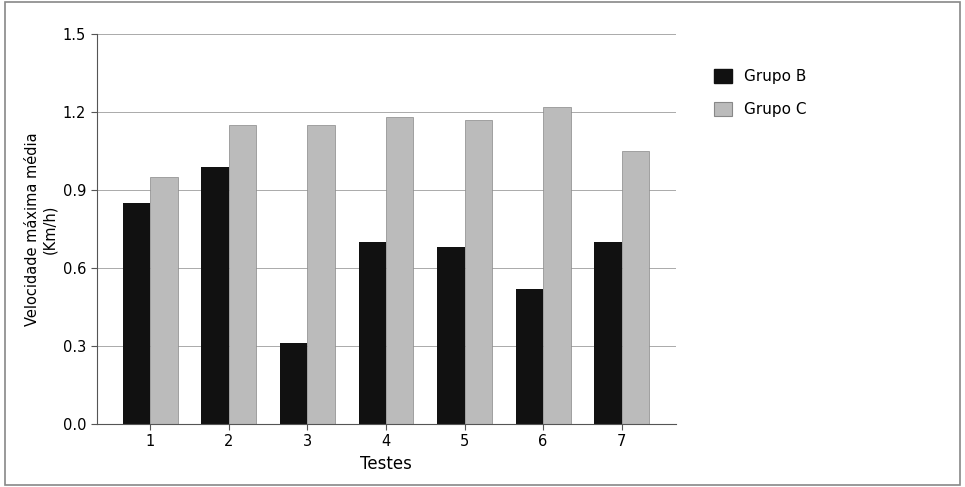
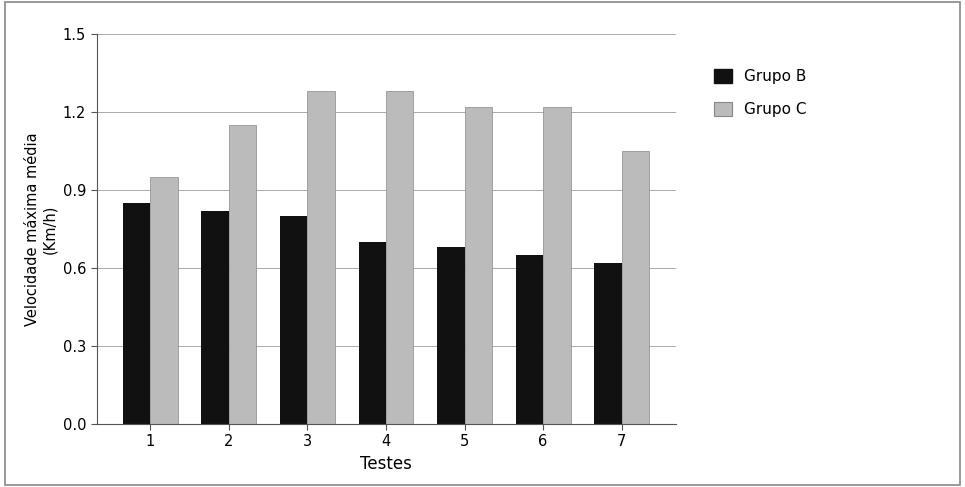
Grupo B/2: 0.99 -> 0.82
Grupo B/3: 0.31 -> 0.80
Grupo C/3: 1.15 -> 1.28
Grupo C/4: 1.18 -> 1.28
Grupo C/5: 1.17 -> 1.22
Grupo B/6: 0.52 -> 0.65
Grupo B/7: 0.70 -> 0.62
